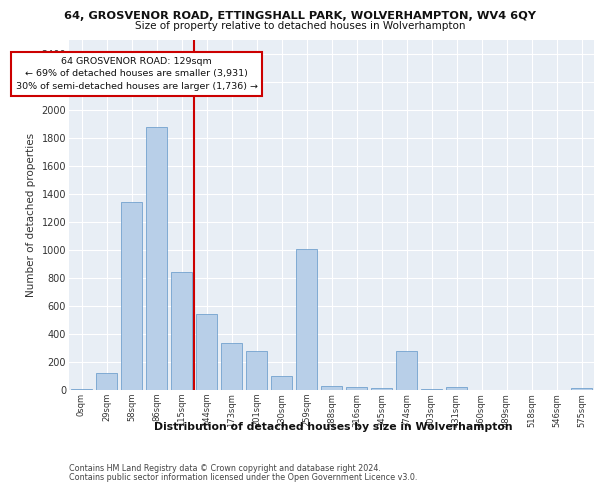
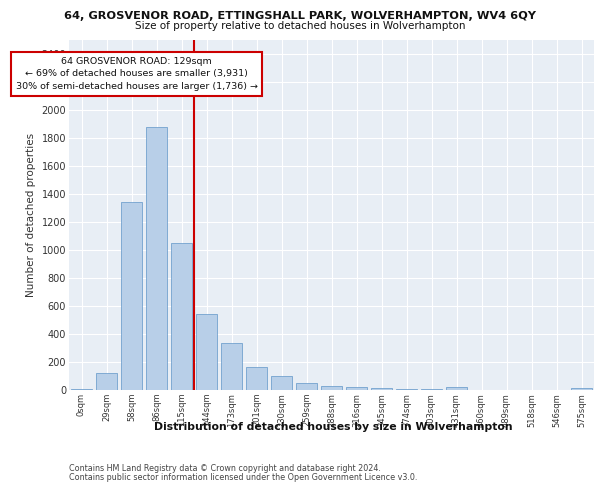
115sqm: 840 -> 1050
201sqm: 280 -> 160
259sqm: 1010 -> 50
374sqm: 280 -> 10
